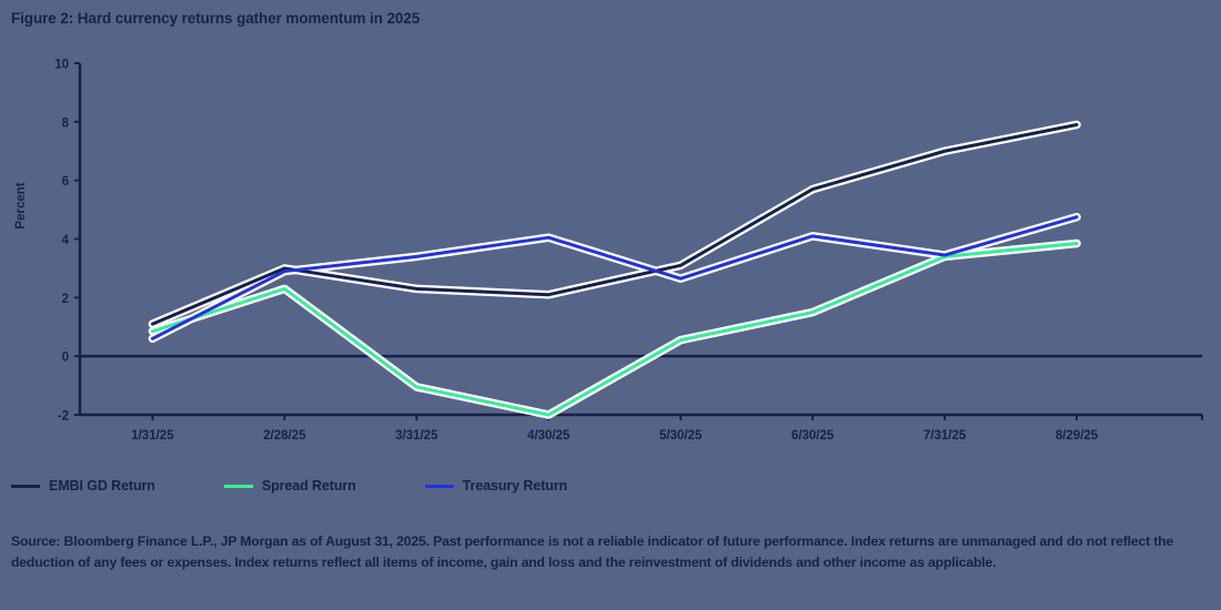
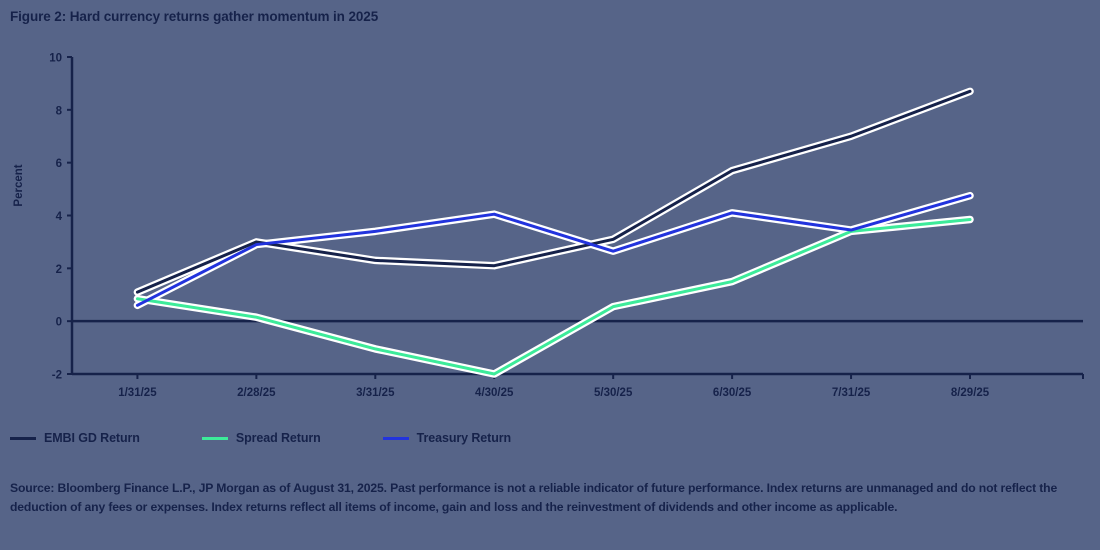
Spread Return/2/28/25: 2.3 -> 0.1
EMBI GD Return/8/29/25: 7.9 -> 8.7
